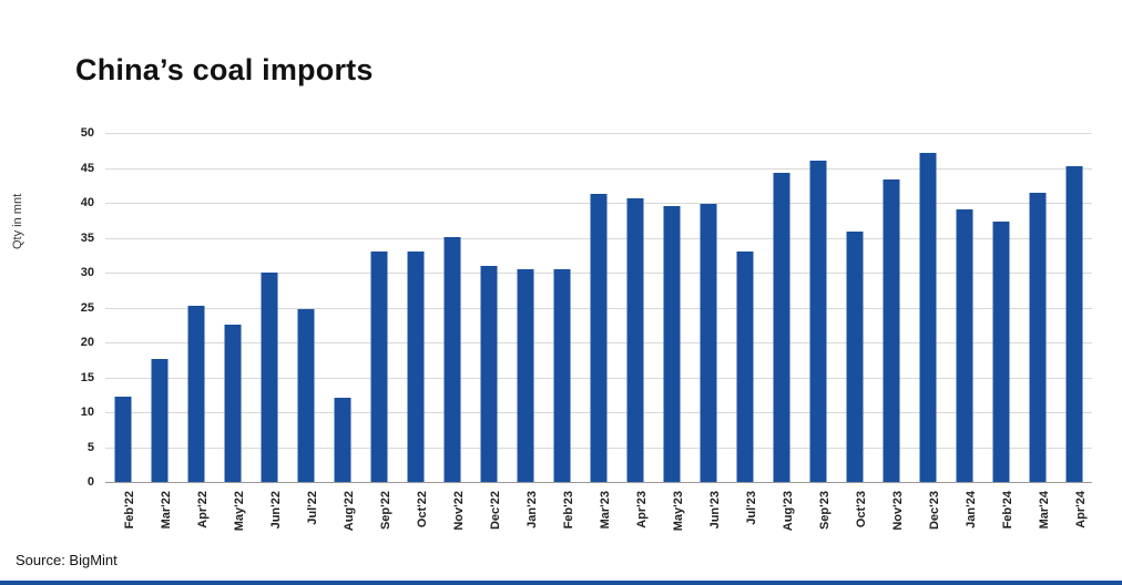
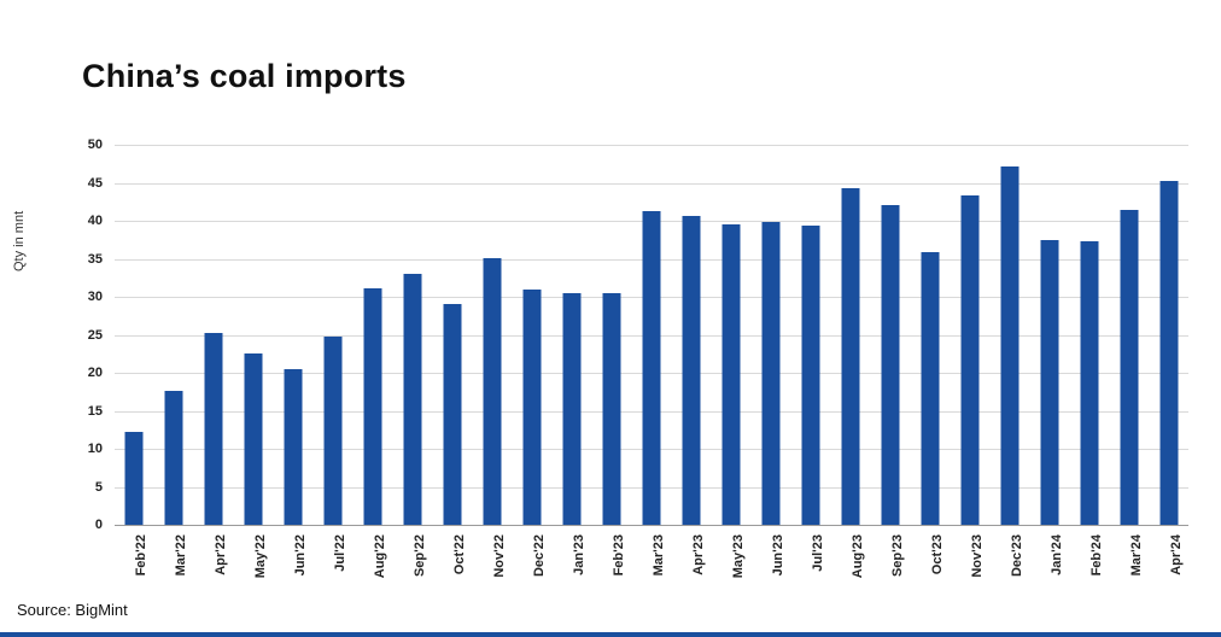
Jun'22: 30 -> 20
Aug'22: 12 -> 31
Oct'22: 33 -> 29
Jul'23: 33 -> 39
Sep'23: 46 -> 42
Jan'24: 39 -> 37
